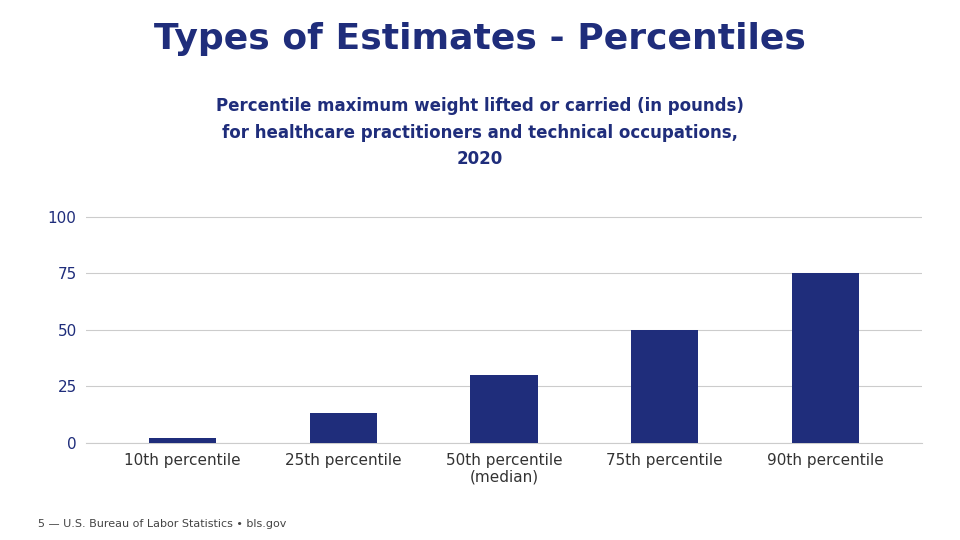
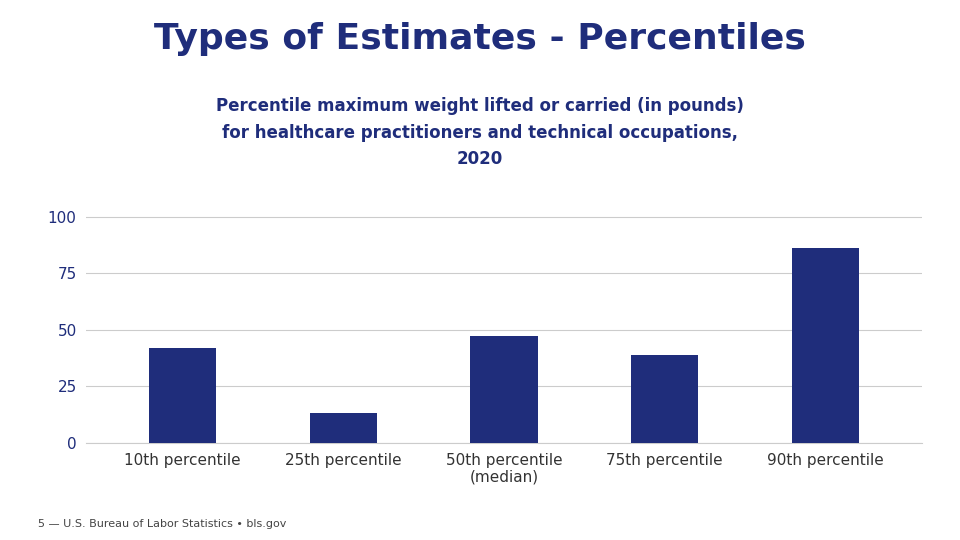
10th percentile: 2 -> 42
50th percentile (median): 30 -> 47
75th percentile: 50 -> 39
90th percentile: 75 -> 86
